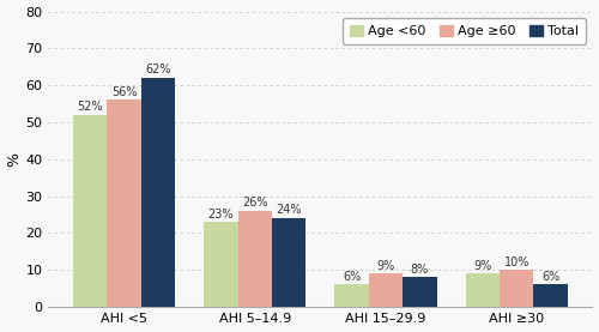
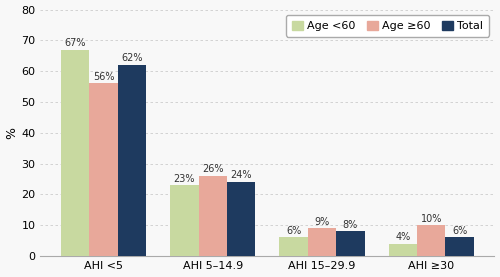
Age <60/AHI <5: 52% -> 67%
Age <60/AHI ≥30: 9% -> 4%
